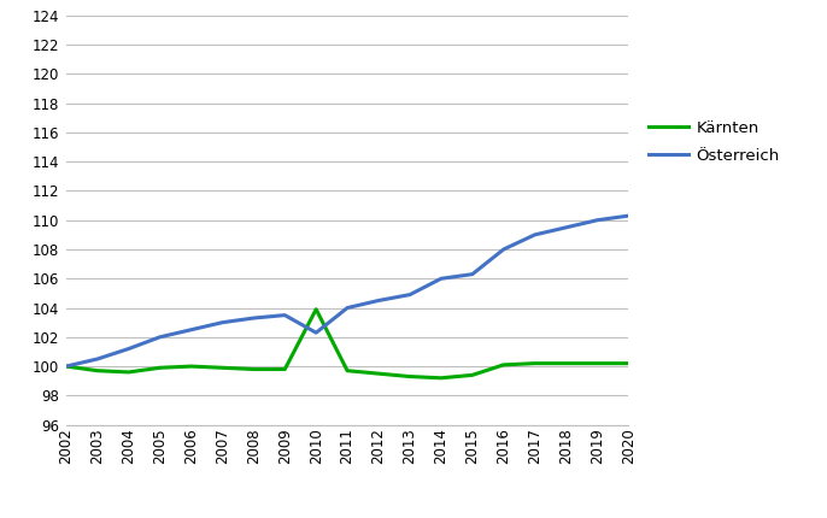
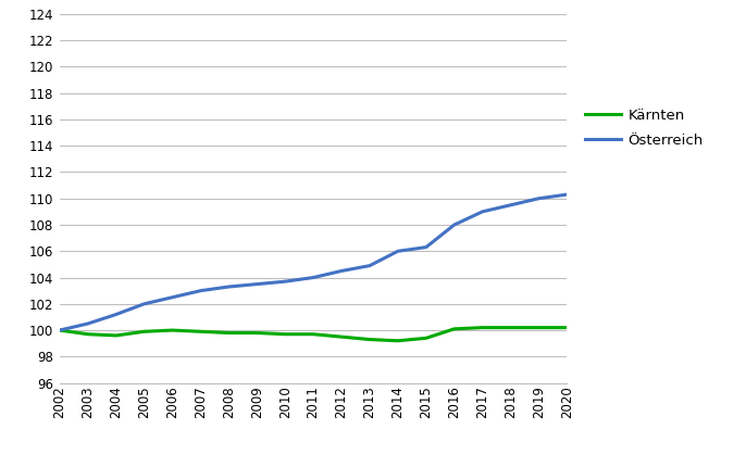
Kärnten/2010: 103.9 -> 99.7
Österreich/2010: 102.3 -> 103.7
